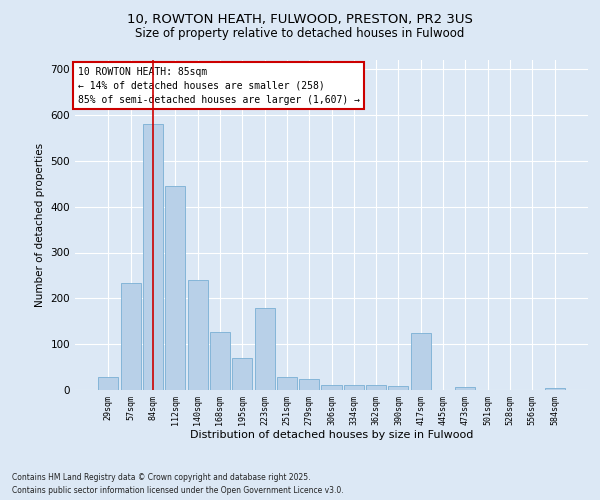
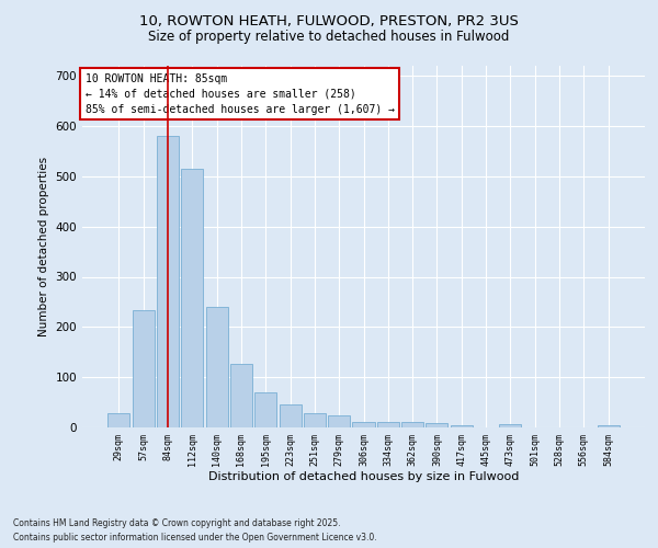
112sqm: 445 -> 515
223sqm: 180 -> 46
417sqm: 125 -> 5
